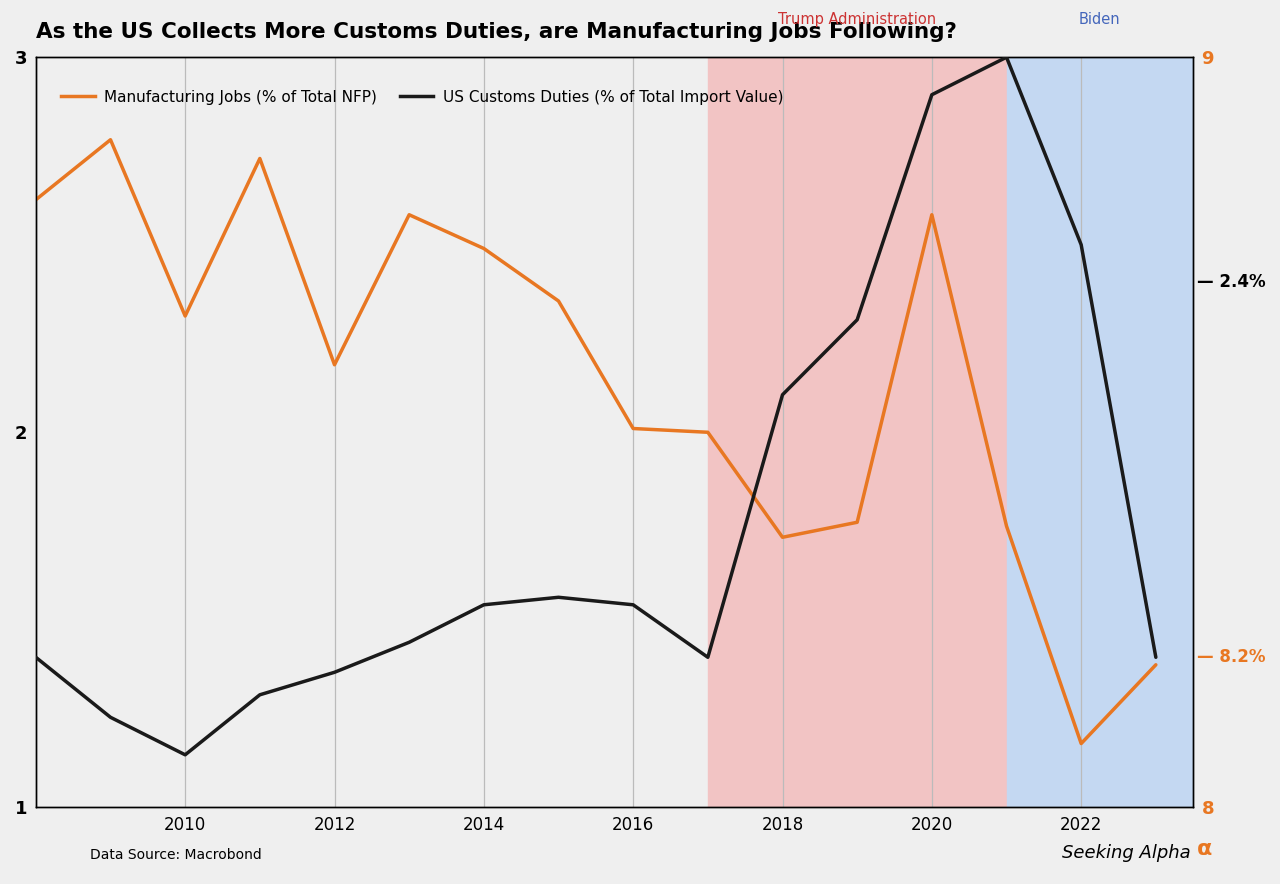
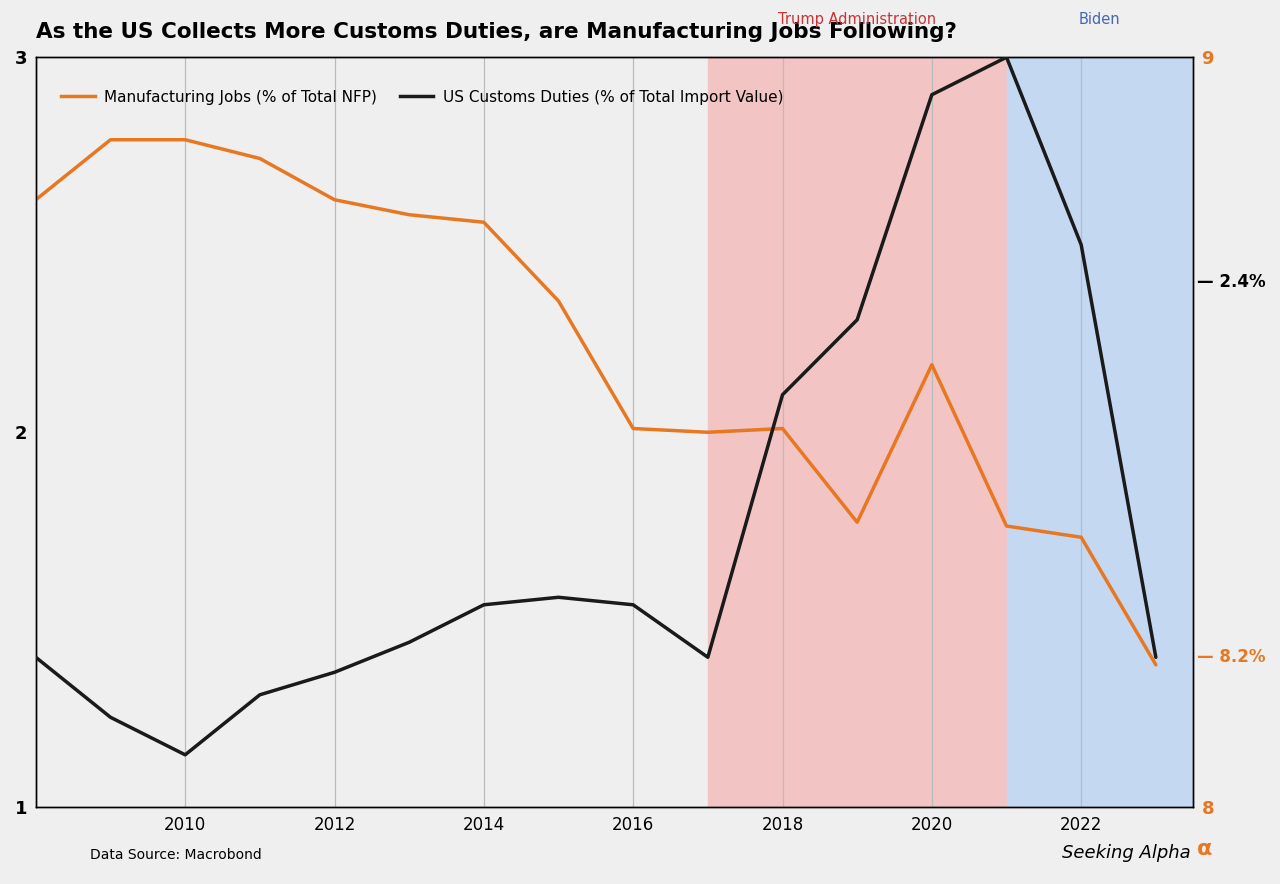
Manufacturing Jobs (% of Total NFP)/2010: 2.31 -> 2.78
Manufacturing Jobs (% of Total NFP)/2012: 2.18 -> 2.62
Manufacturing Jobs (% of Total NFP)/2014: 2.49 -> 2.56
Manufacturing Jobs (% of Total NFP)/2018: 1.72 -> 2.01
Manufacturing Jobs (% of Total NFP)/2020: 2.58 -> 2.18
Manufacturing Jobs (% of Total NFP)/2022: 1.17 -> 1.72
